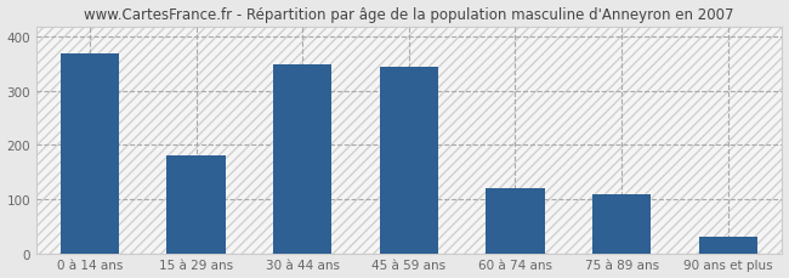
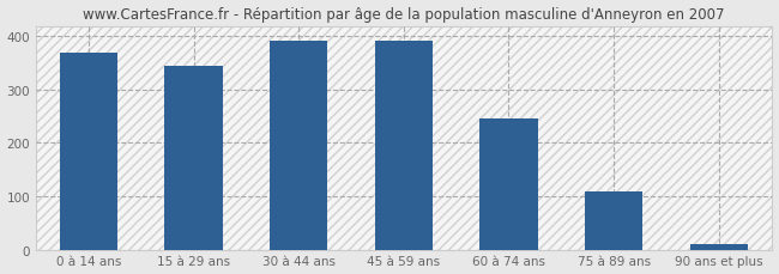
15 à 29 ans: 180 -> 345
30 à 44 ans: 350 -> 393
45 à 59 ans: 345 -> 393
60 à 74 ans: 120 -> 246
90 ans et plus: 30 -> 10
